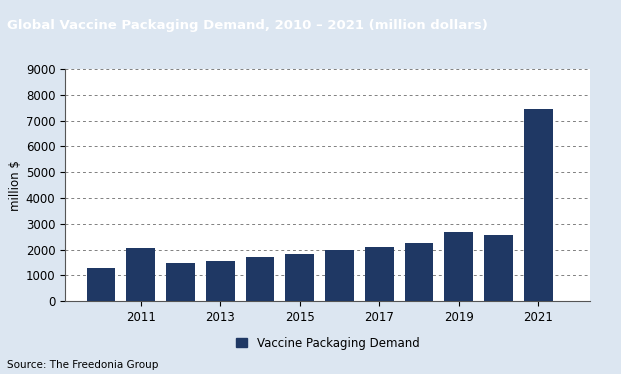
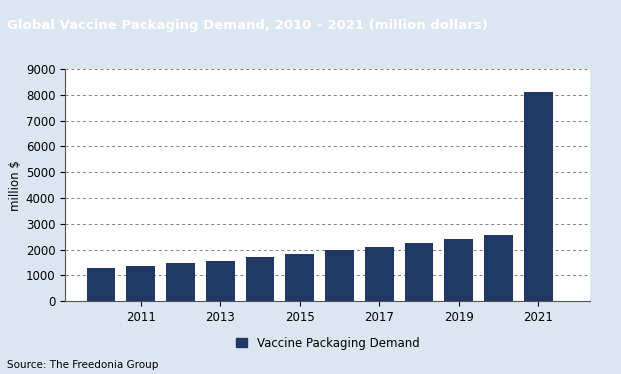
2011: 2050 -> 1370
2019: 2700 -> 2420
2021: 7450 -> 8100
